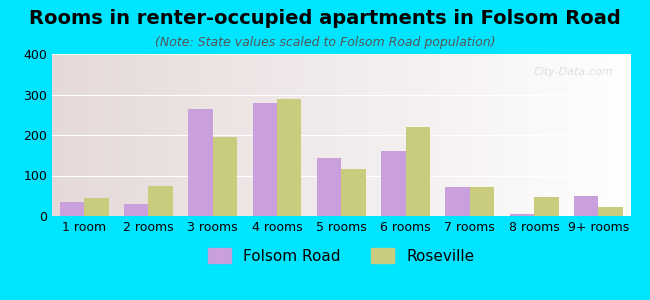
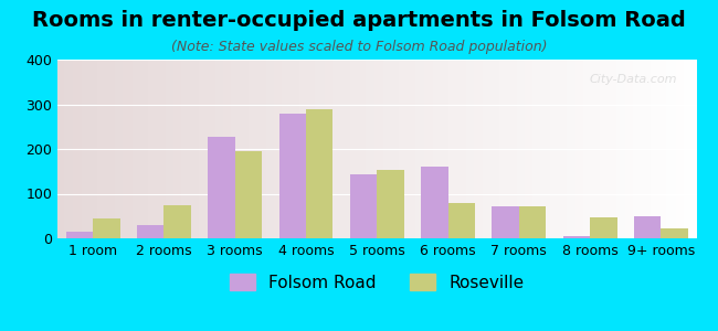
Folsom Road/1 room: 35 -> 15
Folsom Road/3 rooms: 265 -> 228
Roseville/5 rooms: 115 -> 152
Roseville/6 rooms: 220 -> 78
